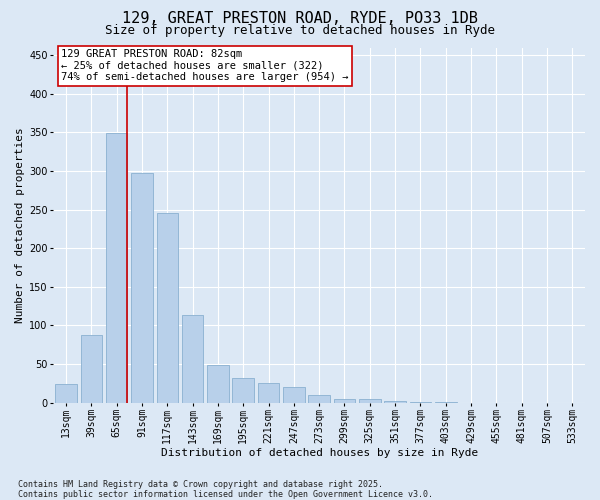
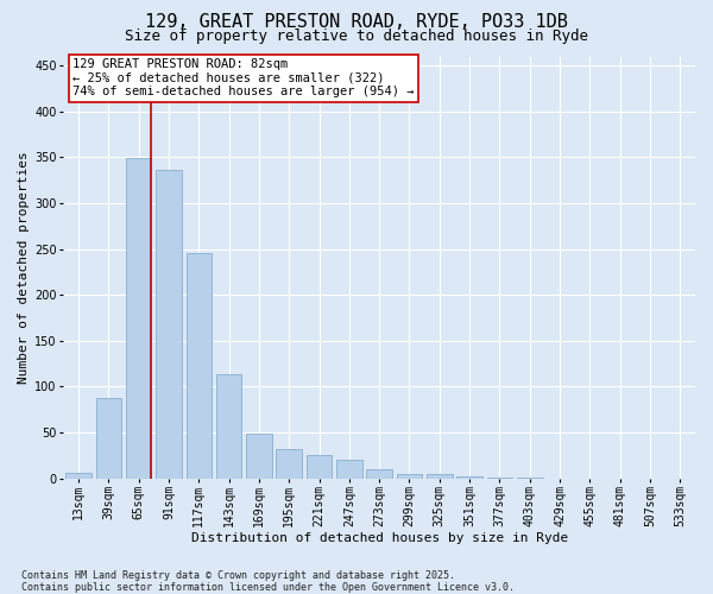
13sqm: 24 -> 6
91sqm: 298 -> 336
